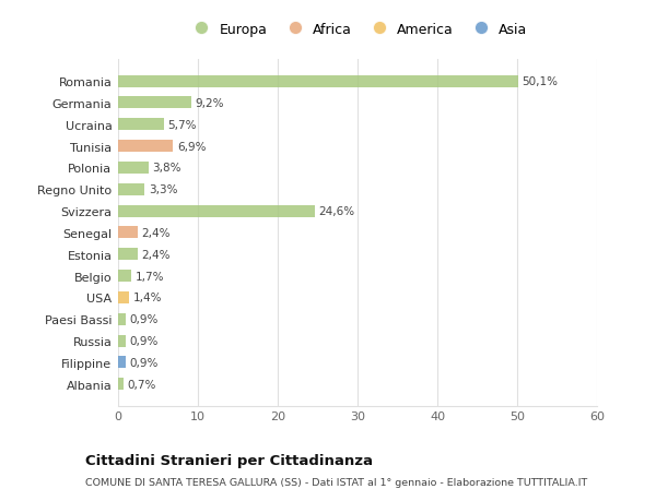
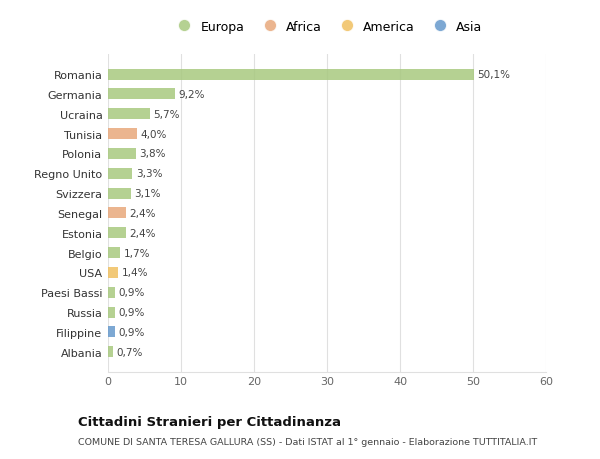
Tunisia: 6,9% -> 4,0%
Svizzera: 24,6% -> 3,1%
